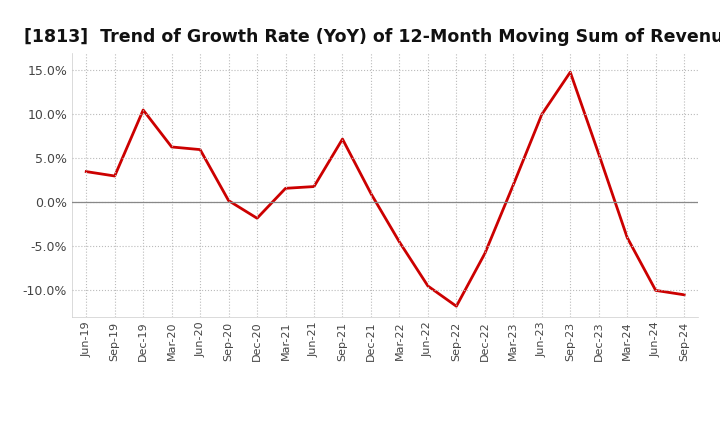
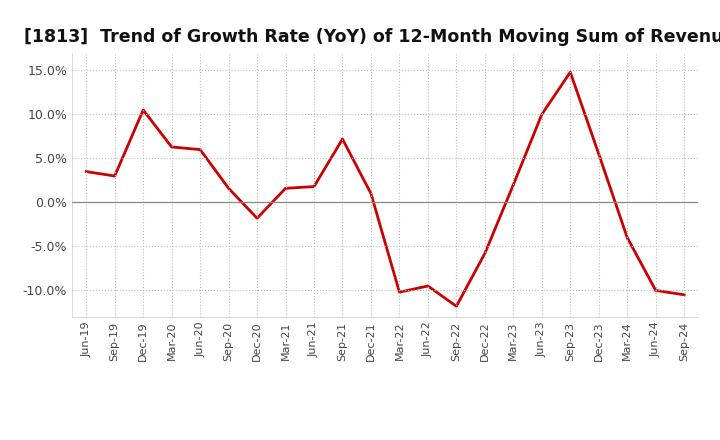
Sep-20: 0.2% -> 1.6%
Mar-22: -4.5% -> -10.2%
